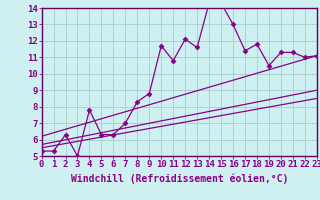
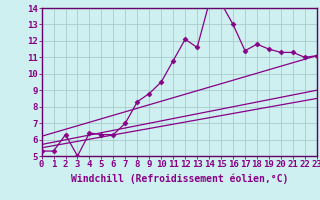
4: 7.8 -> 6.4
10: 11.7 -> 9.5
19: 10.5 -> 11.5
